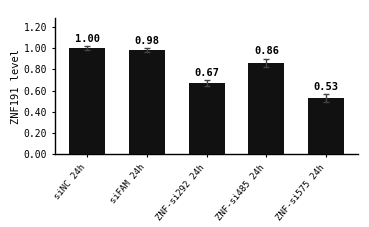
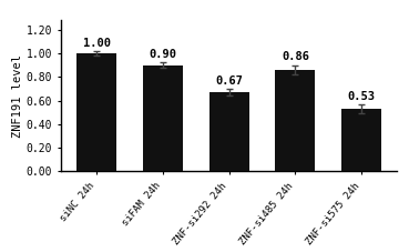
siFAM 24h: 0.98 -> 0.90
